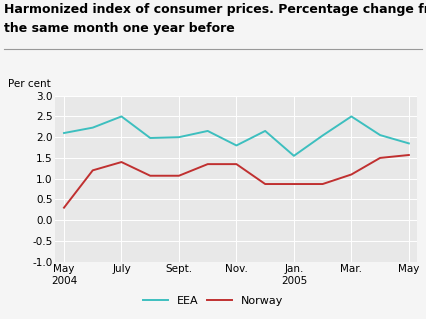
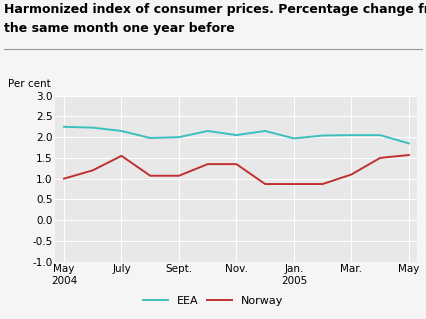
EEA/May 2004: 2.10 -> 2.25
Norway/May 2004: 0.30 -> 1.00
EEA/July: 2.50 -> 2.15
Norway/July: 1.40 -> 1.55
EEA/Nov.: 1.80 -> 2.05
EEA/Jan. 2005: 1.55 -> 1.97
EEA/Mar.: 2.50 -> 2.05
